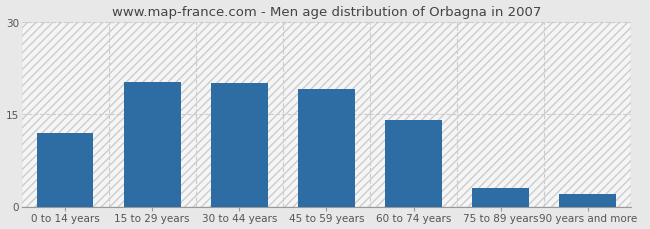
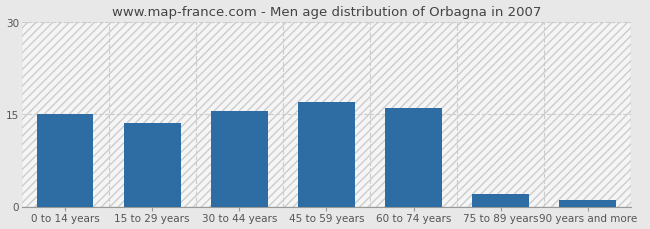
0 to 14 years: 12.0 -> 15.0
15 to 29 years: 20.2 -> 13.5
30 to 44 years: 20.0 -> 15.5
45 to 59 years: 19.0 -> 17.0
60 to 74 years: 14.0 -> 16.0
75 to 89 years: 3.0 -> 2.0
90 years and more: 2.0 -> 1.0
